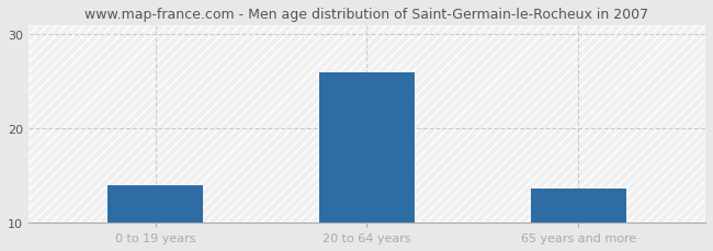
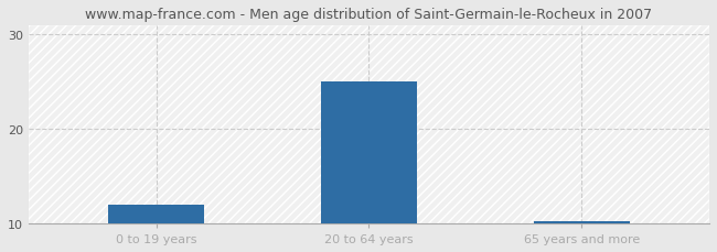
0 to 19 years: 14.0 -> 12.0
20 to 64 years: 26.0 -> 25.0
65 years and more: 13.6 -> 10.2
